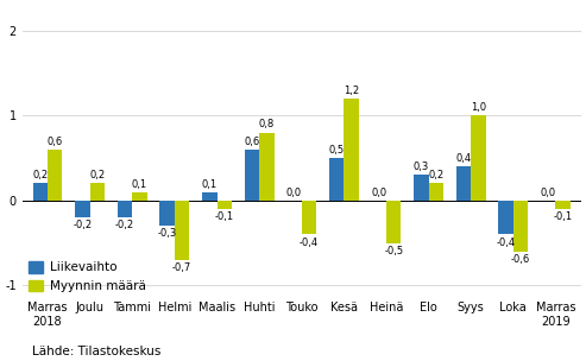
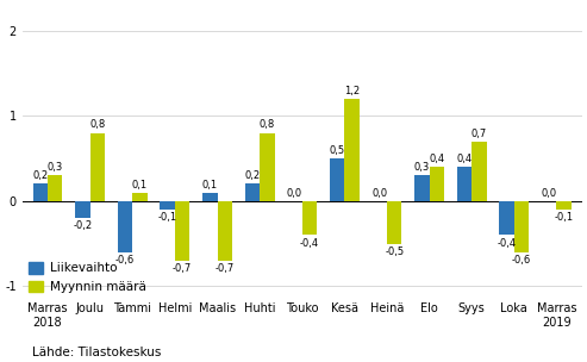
Myynnin määrä/Marras 2018: 0,6 -> 0,3
Myynnin määrä/Joulu: 0,2 -> 0,8
Liikevaihto/Tammi: -0,2 -> -0,6
Liikevaihto/Helmi: -0,3 -> -0,1
Myynnin määrä/Maalis: -0,1 -> -0,7
Liikevaihto/Huhti: 0,6 -> 0,2
Myynnin määrä/Elo: 0,2 -> 0,4
Myynnin määrä/Syys: 1,0 -> 0,7
